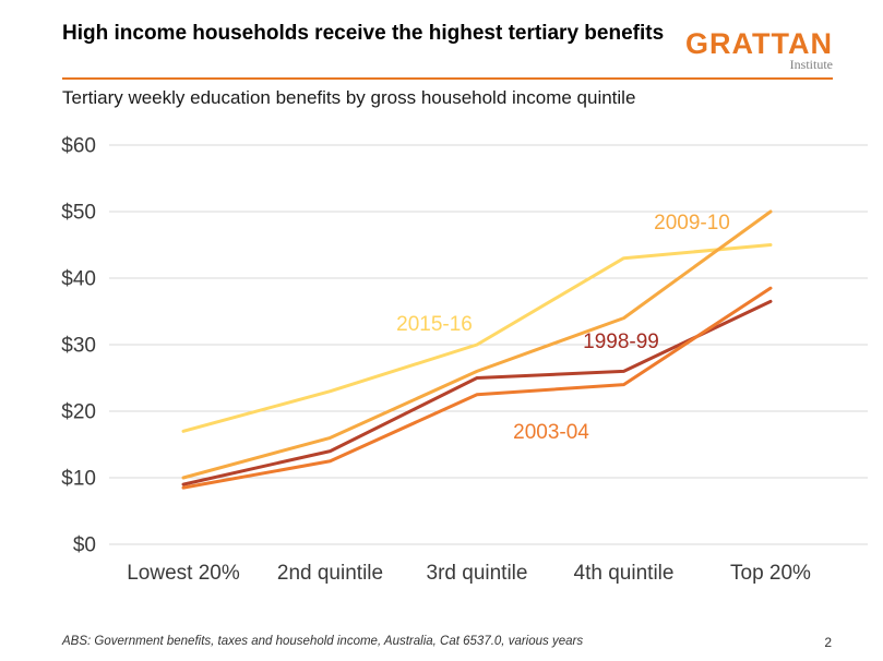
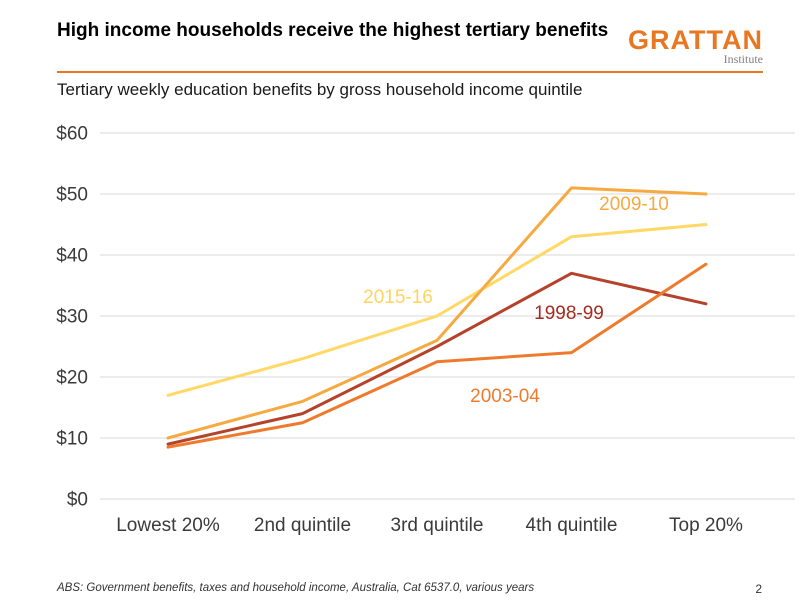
2009-10/4th quintile: $34 -> $51
1998-99/4th quintile: $26 -> $37
1998-99/Top 20%: $36 -> $32
